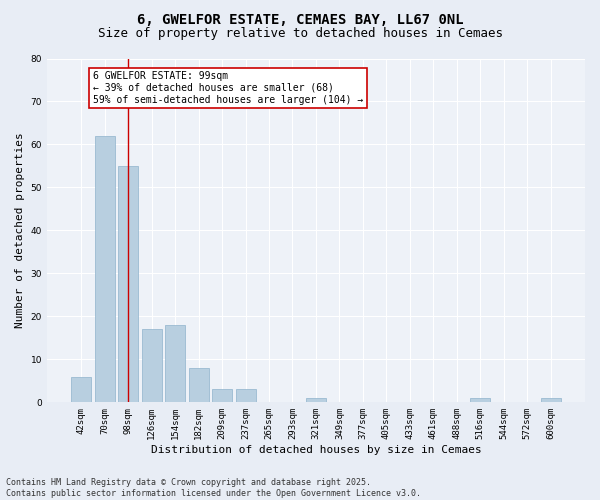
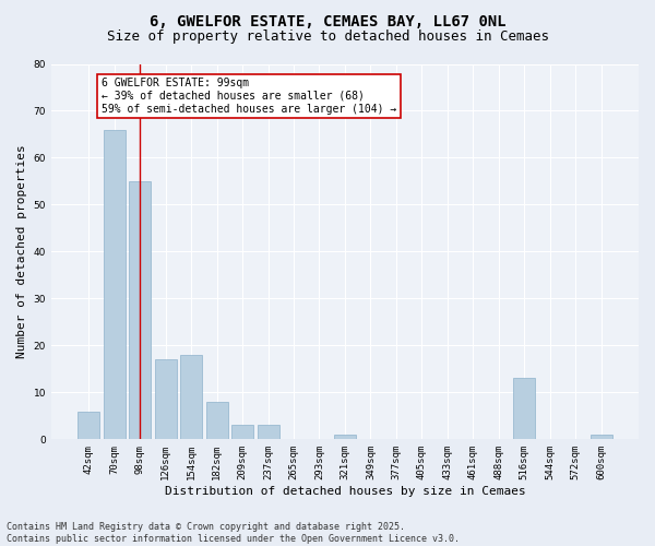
70sqm: 62 -> 66
516sqm: 1 -> 13
